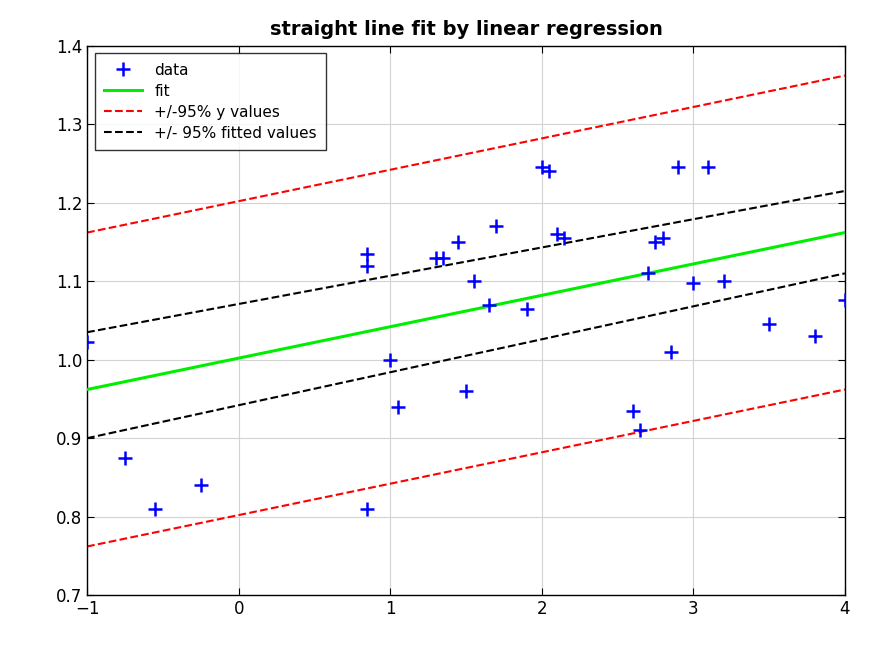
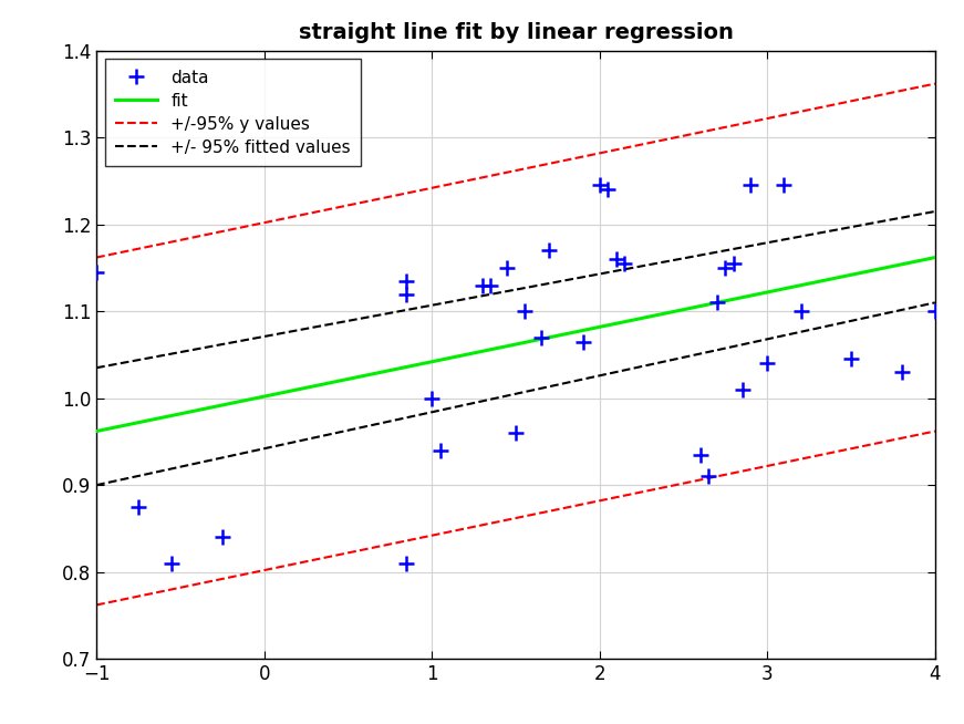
−1: 1.022 -> 1.145
3: 1.098 -> 1.040
4: 1.076 -> 1.100
